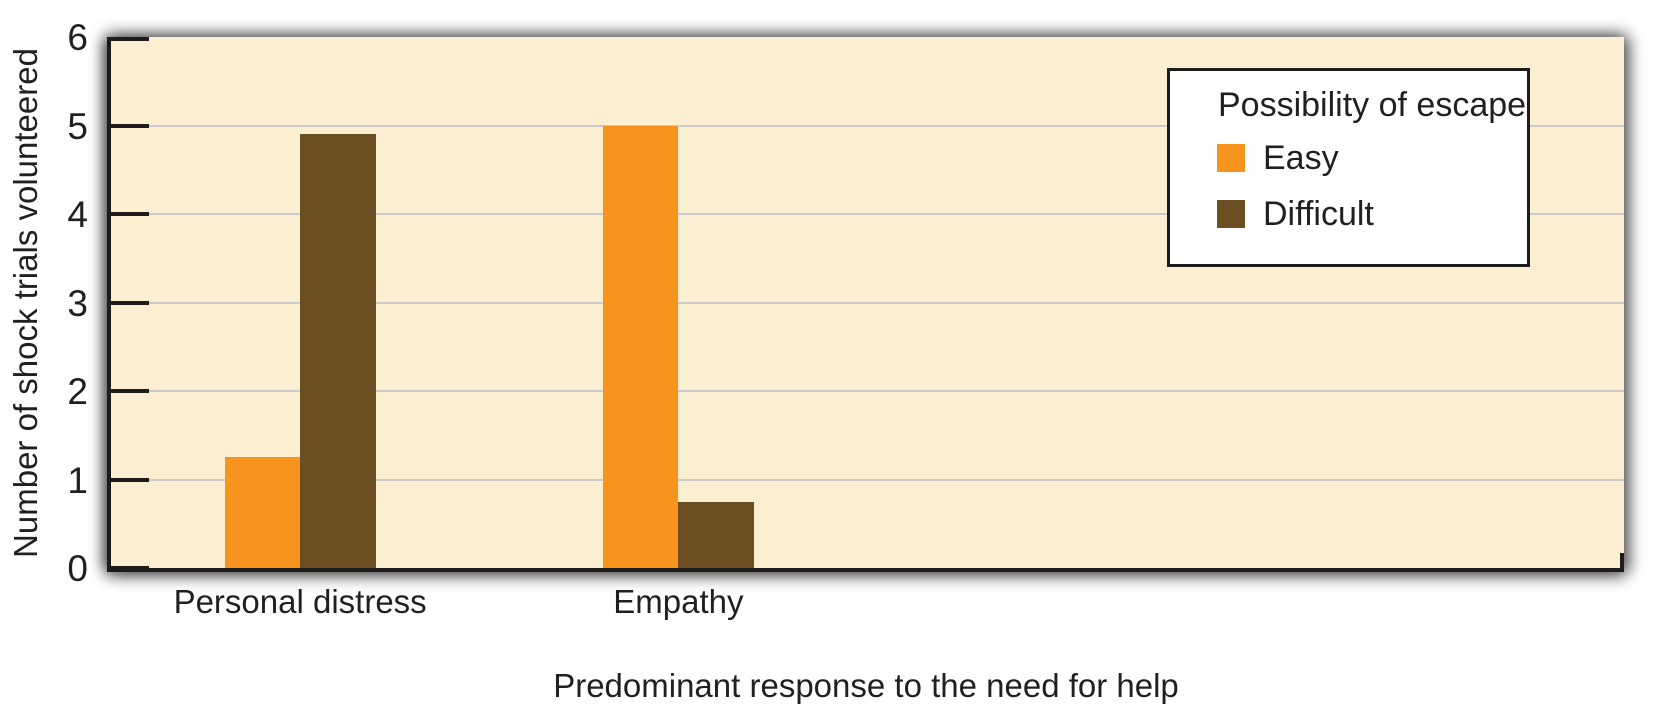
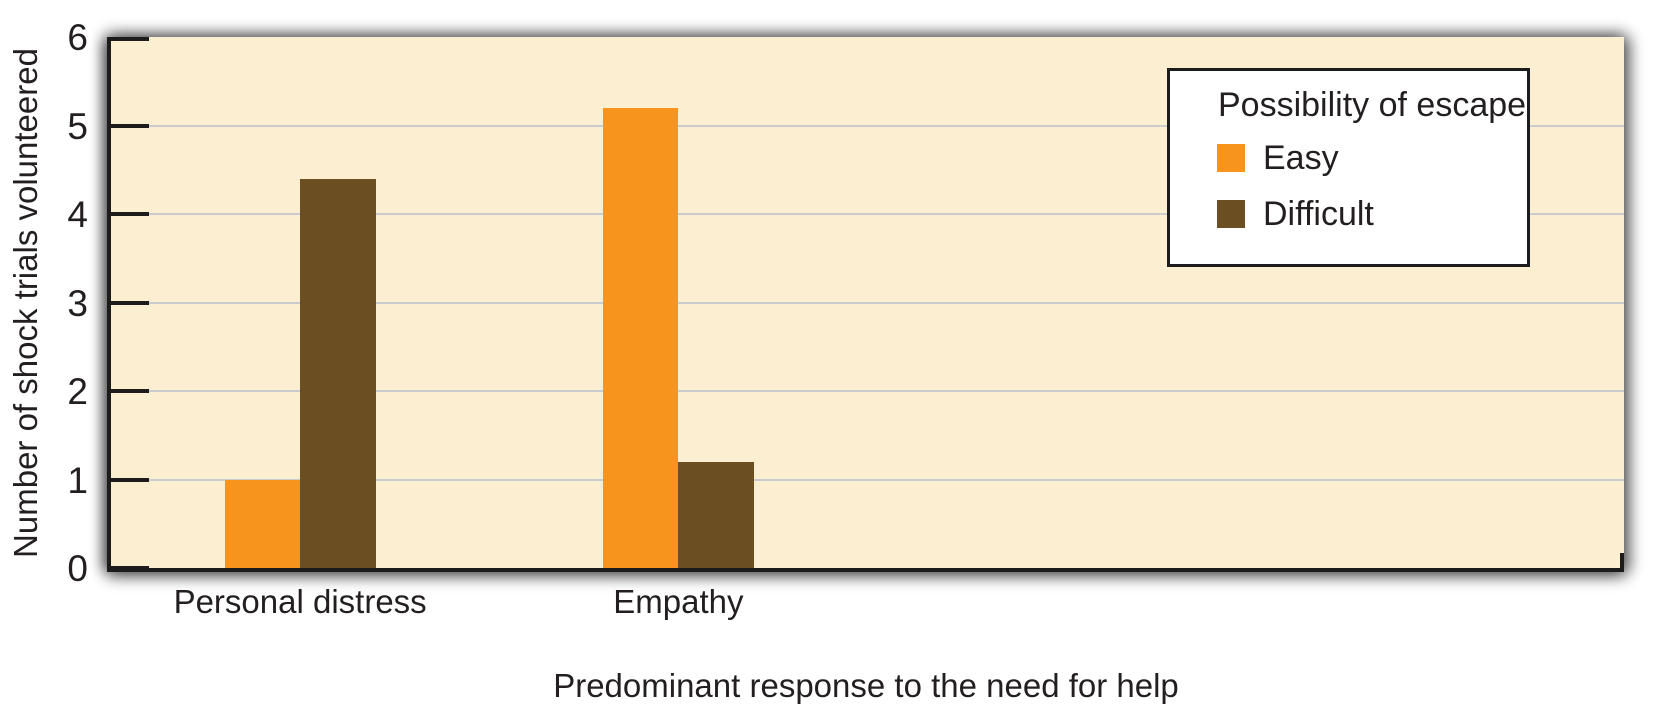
Easy/Personal distress: 1.2 -> 1.0
Difficult/Personal distress: 4.9 -> 4.4
Easy/Empathy: 5.0 -> 5.2
Difficult/Empathy: 0.8 -> 1.2
